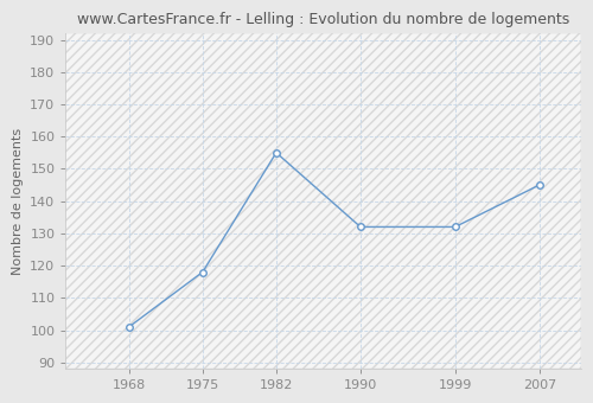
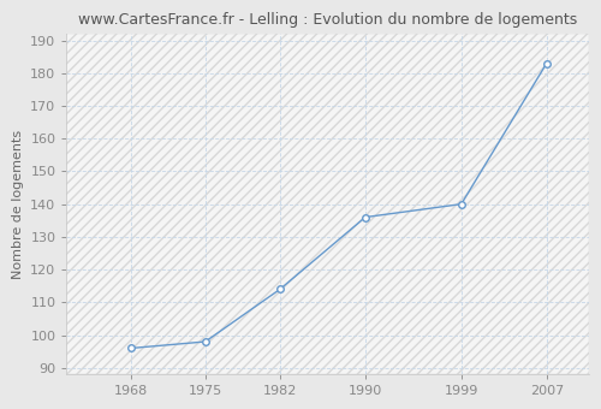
1968: 101 -> 96
1975: 118 -> 98
1982: 155 -> 114
1990: 132 -> 136
1999: 132 -> 140
2007: 145 -> 183
